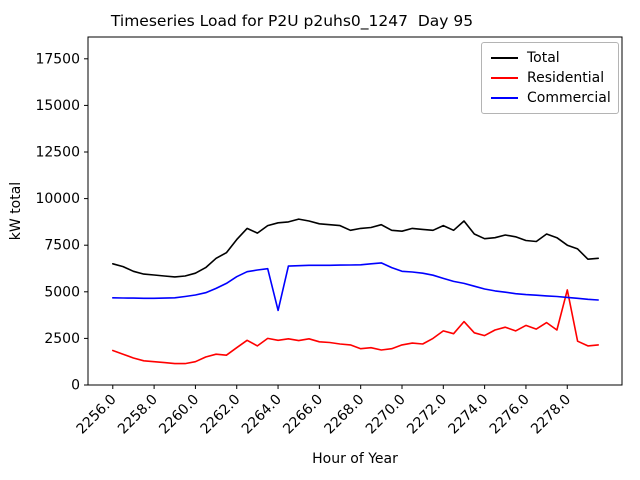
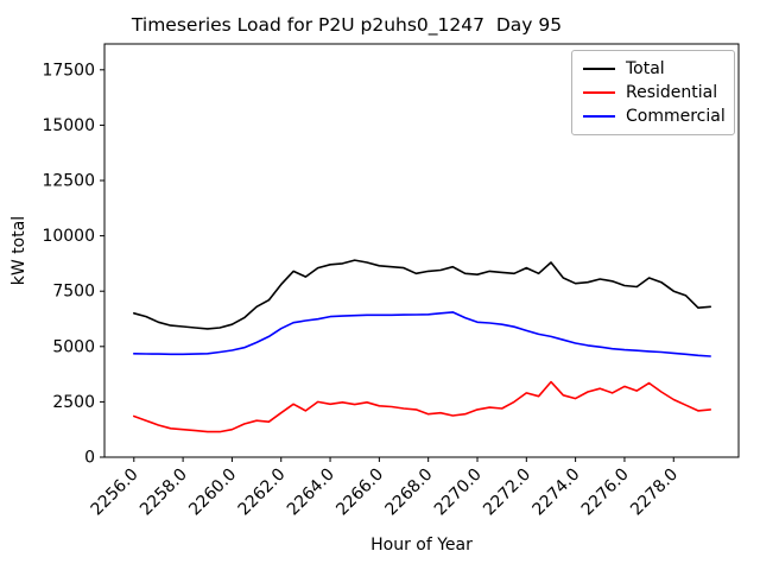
Commercial/2264.0: 4000 -> 6400
Residential/2278.0: 5100 -> 2600
